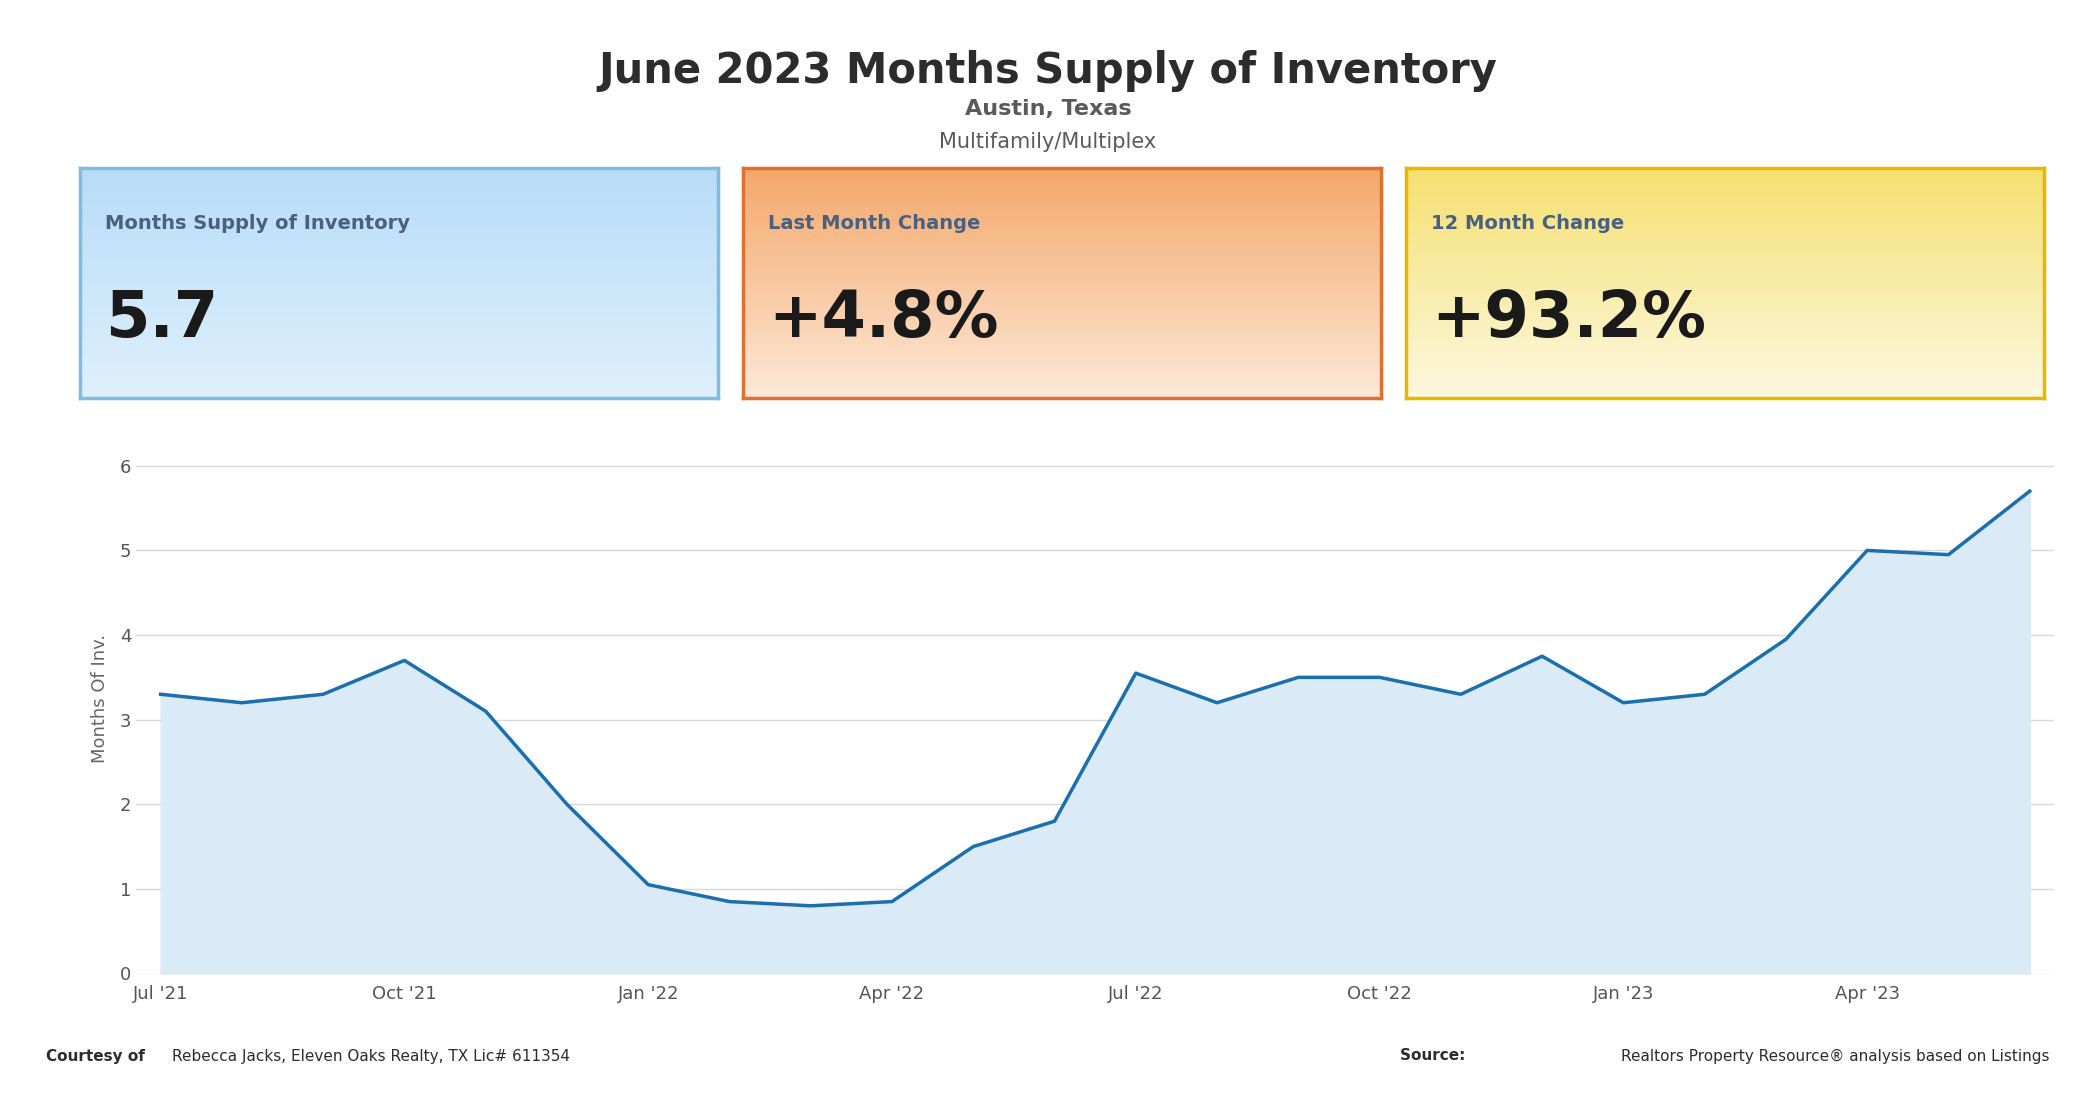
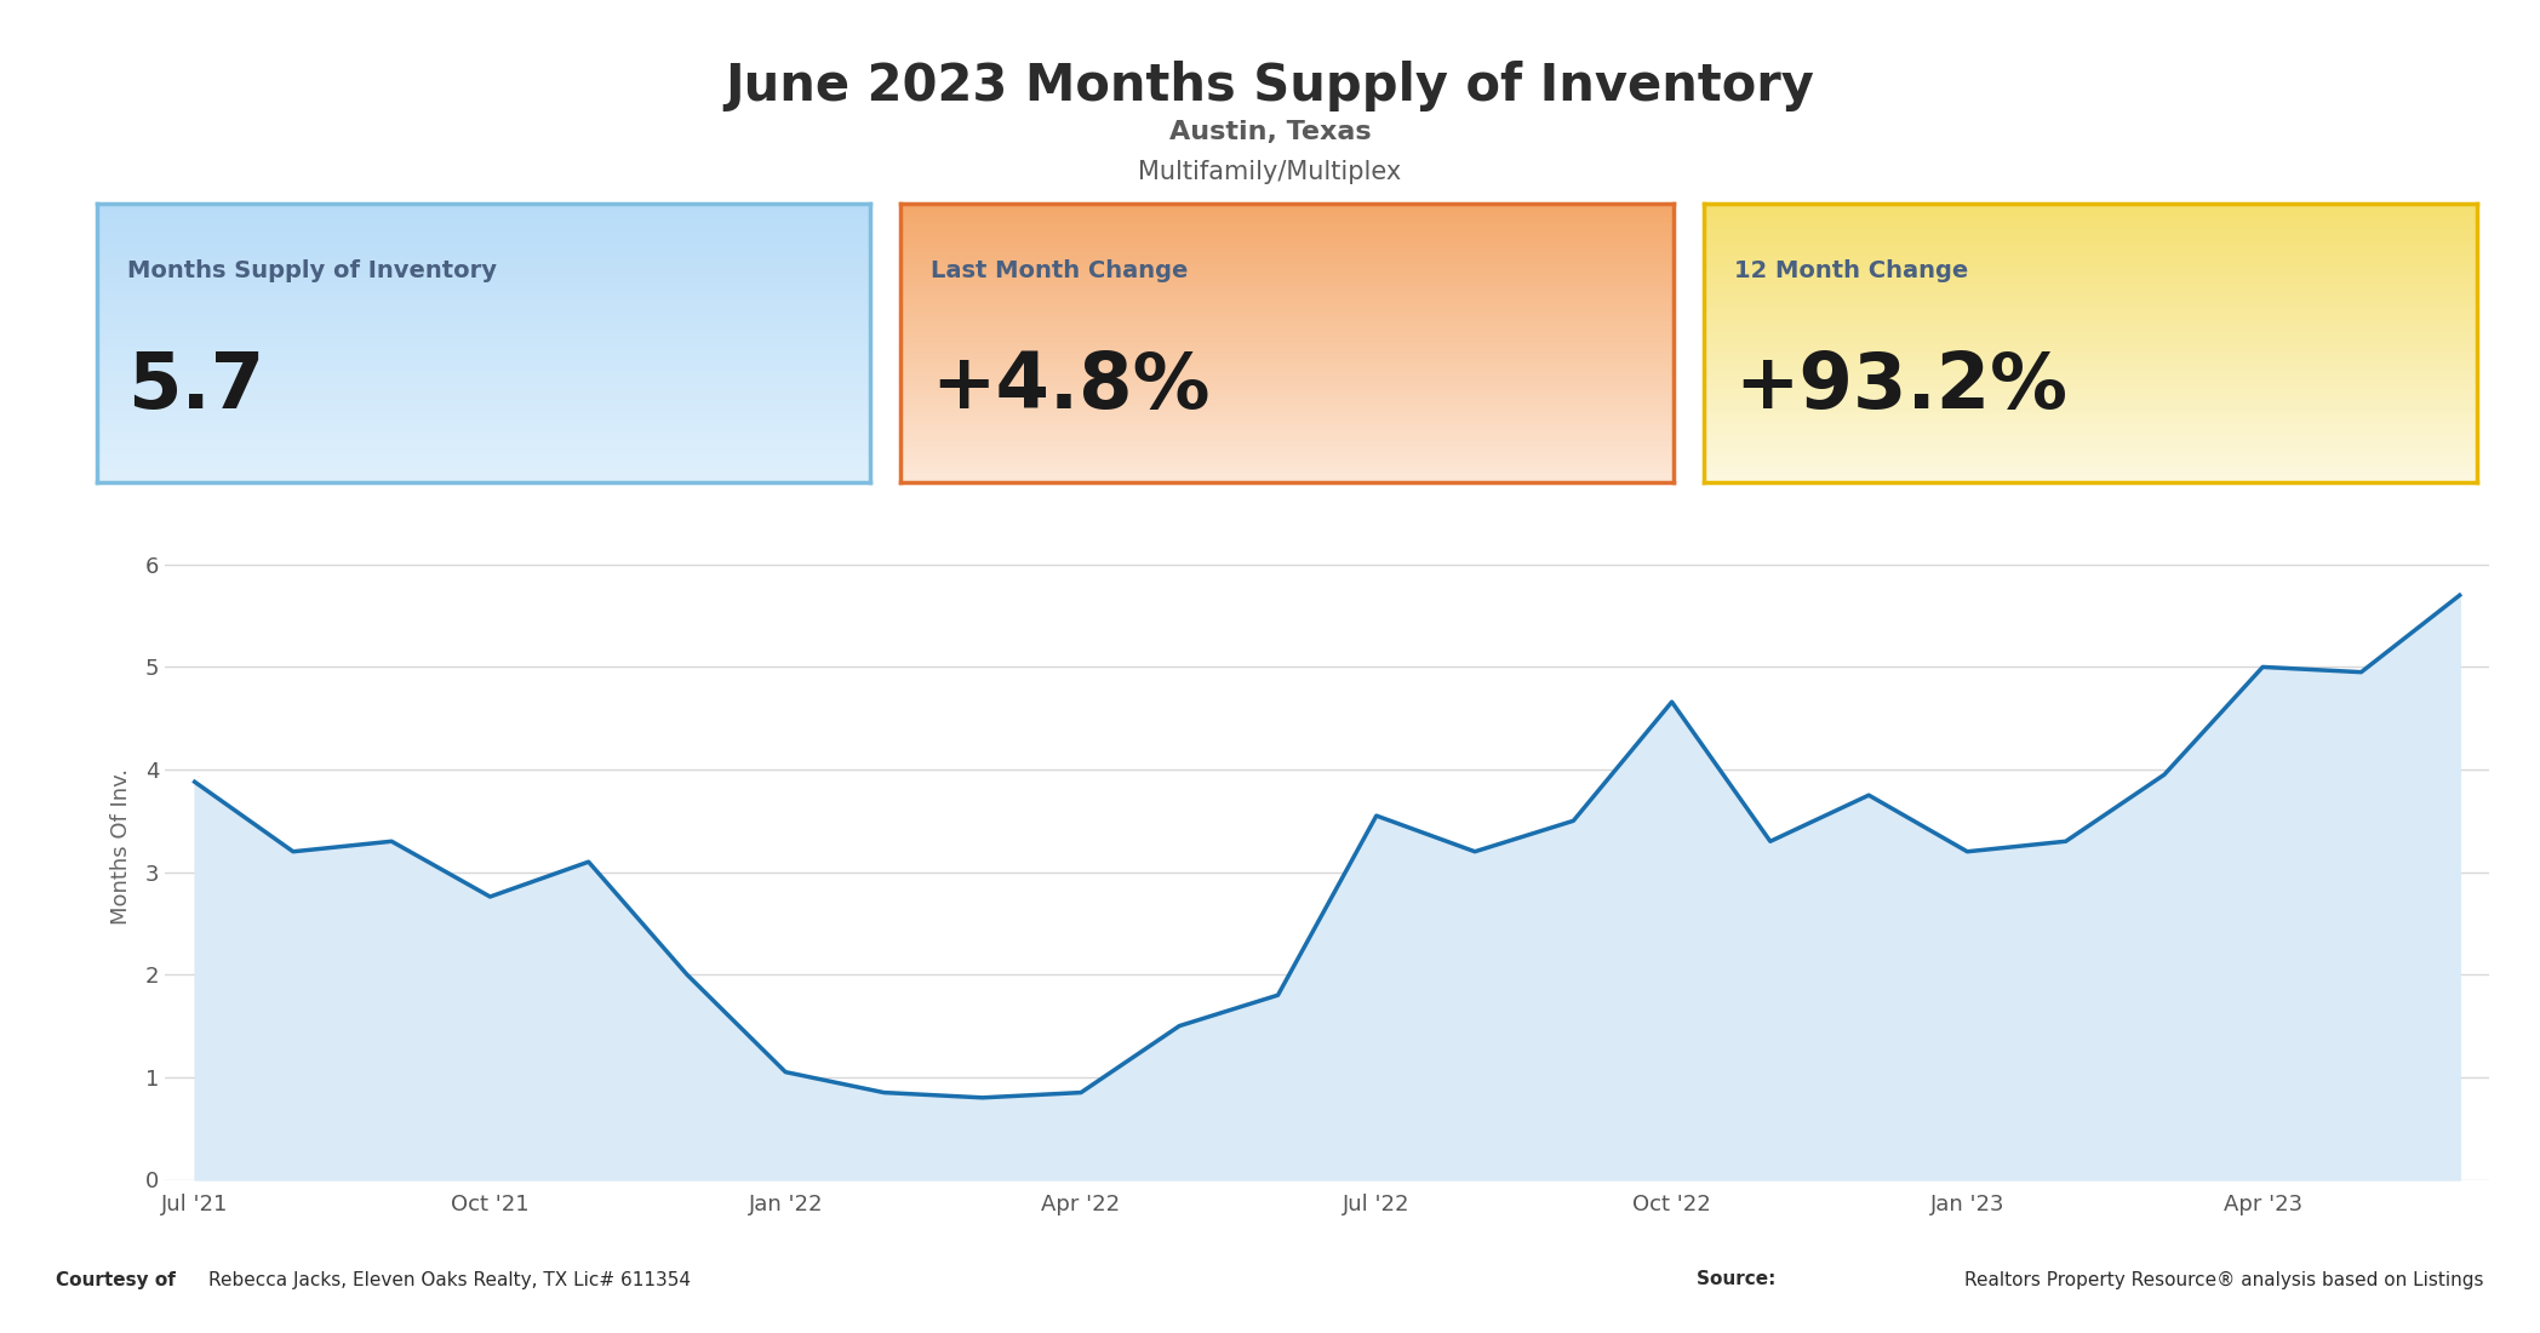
Jul '21: 3.30 -> 3.88
Oct '21: 3.70 -> 2.76
Oct '22: 3.50 -> 4.66
